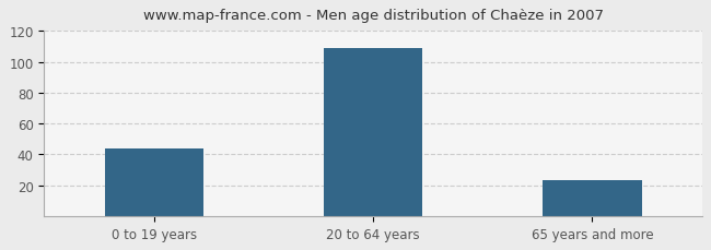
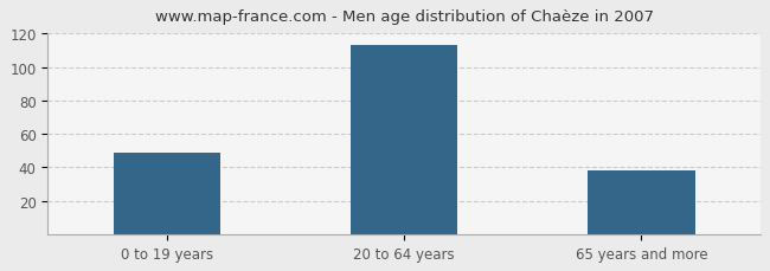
0 to 19 years: 44 -> 49
20 to 64 years: 109 -> 113
65 years and more: 23 -> 38
